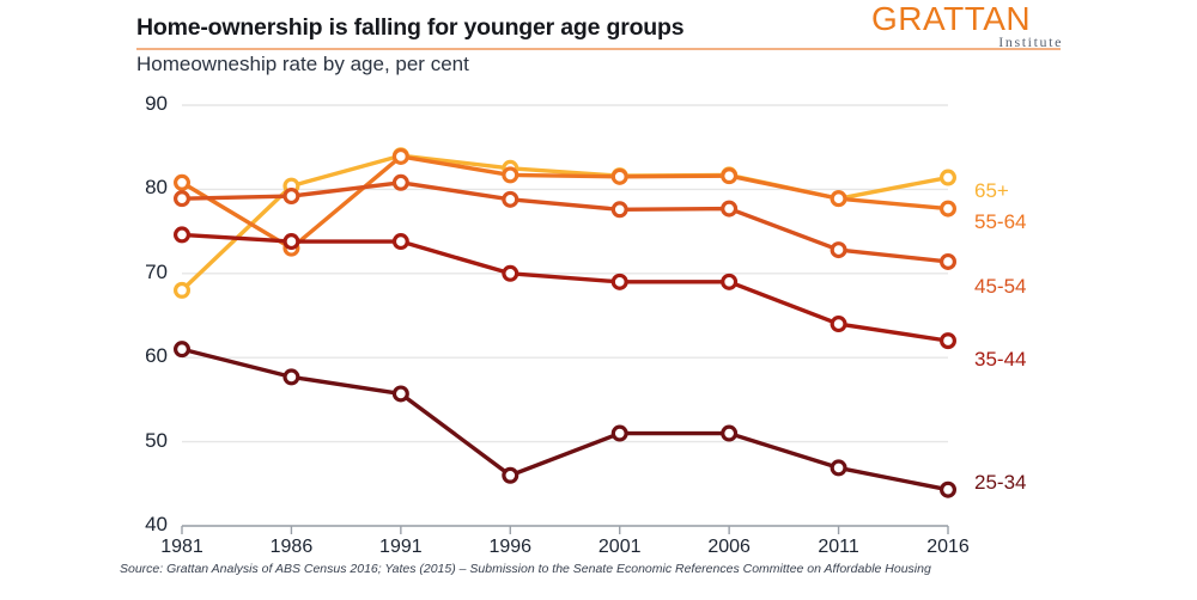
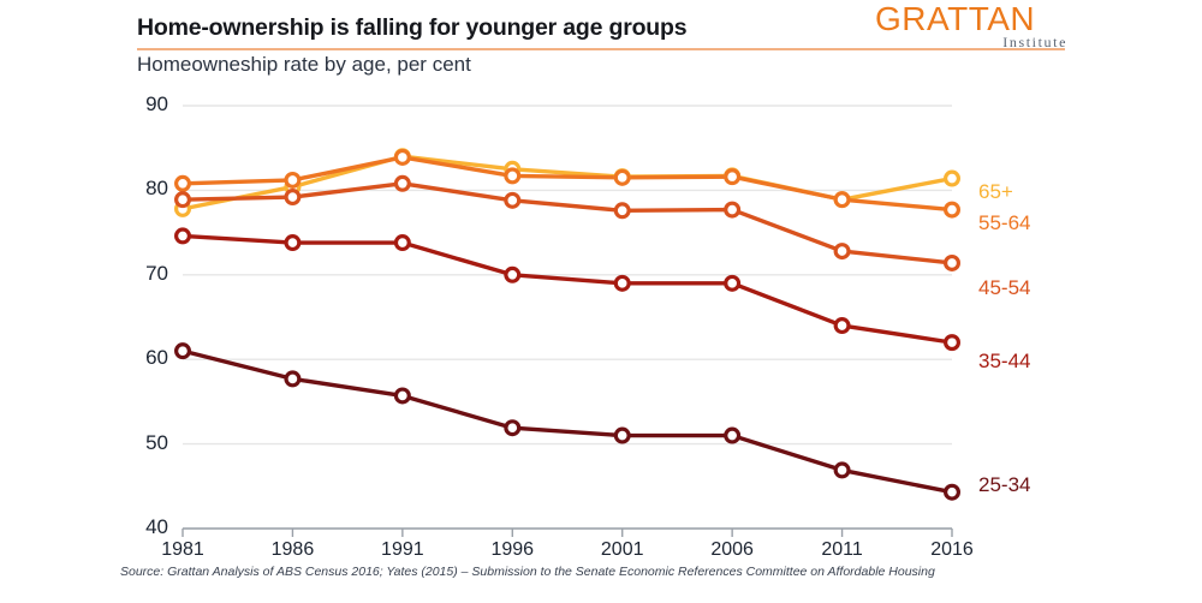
65+/1981: 68 -> 78
55-64/1986: 73 -> 81
25-34/1996: 46 -> 52
